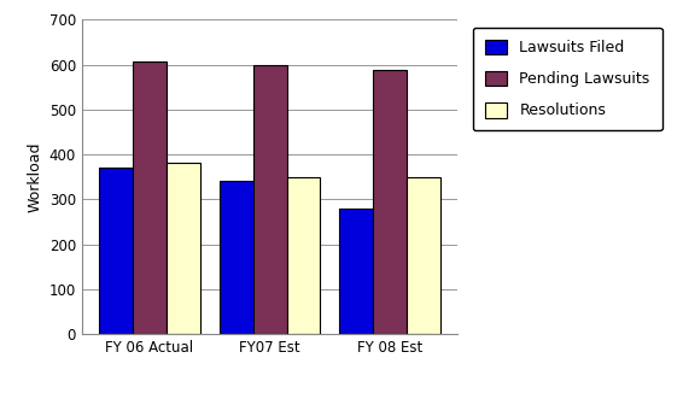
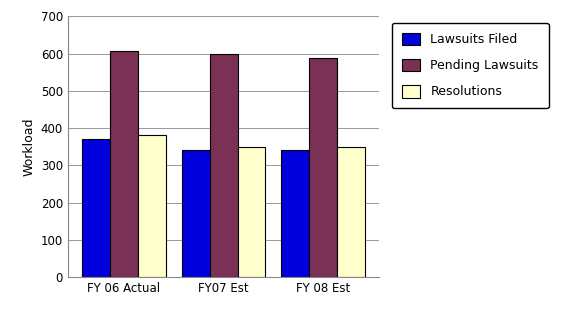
Lawsuits Filed/FY 08 Est: 280 -> 340
